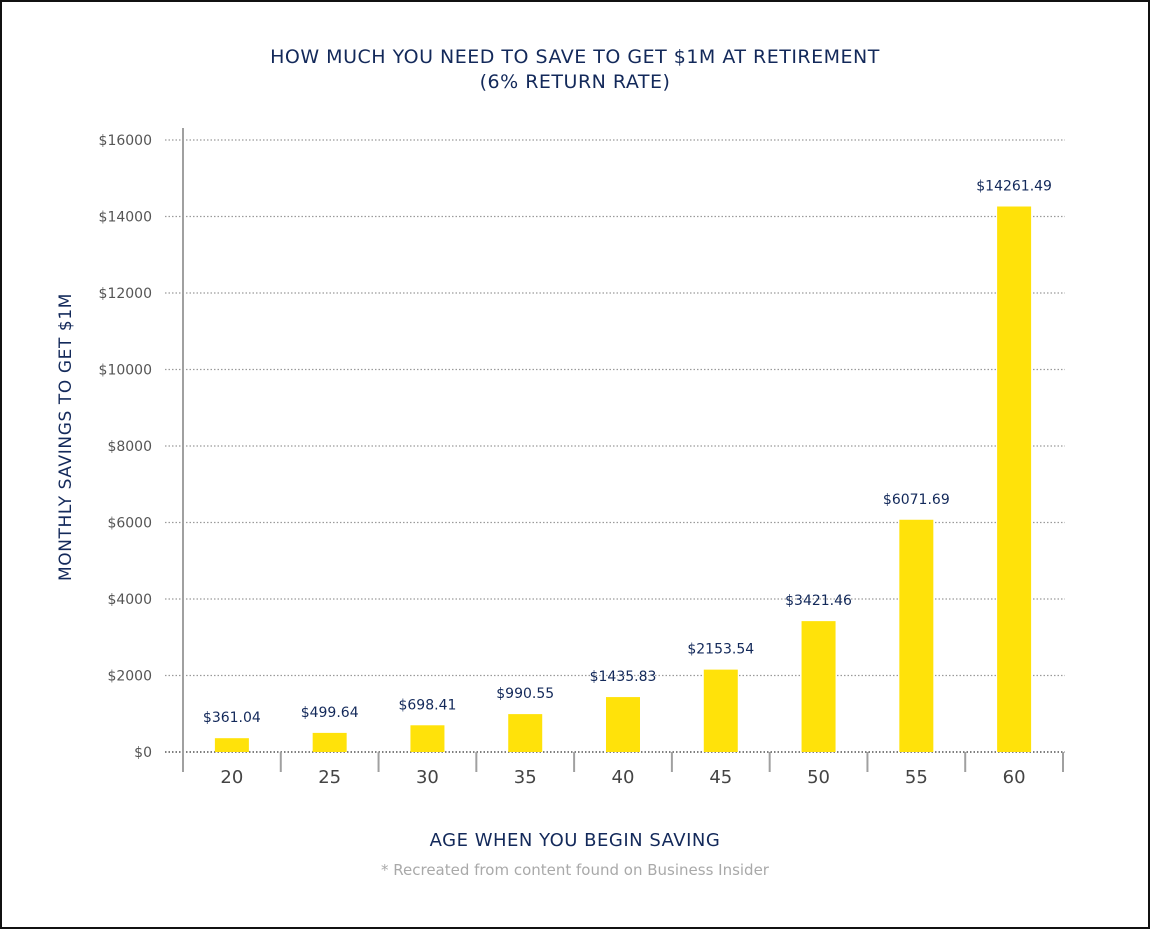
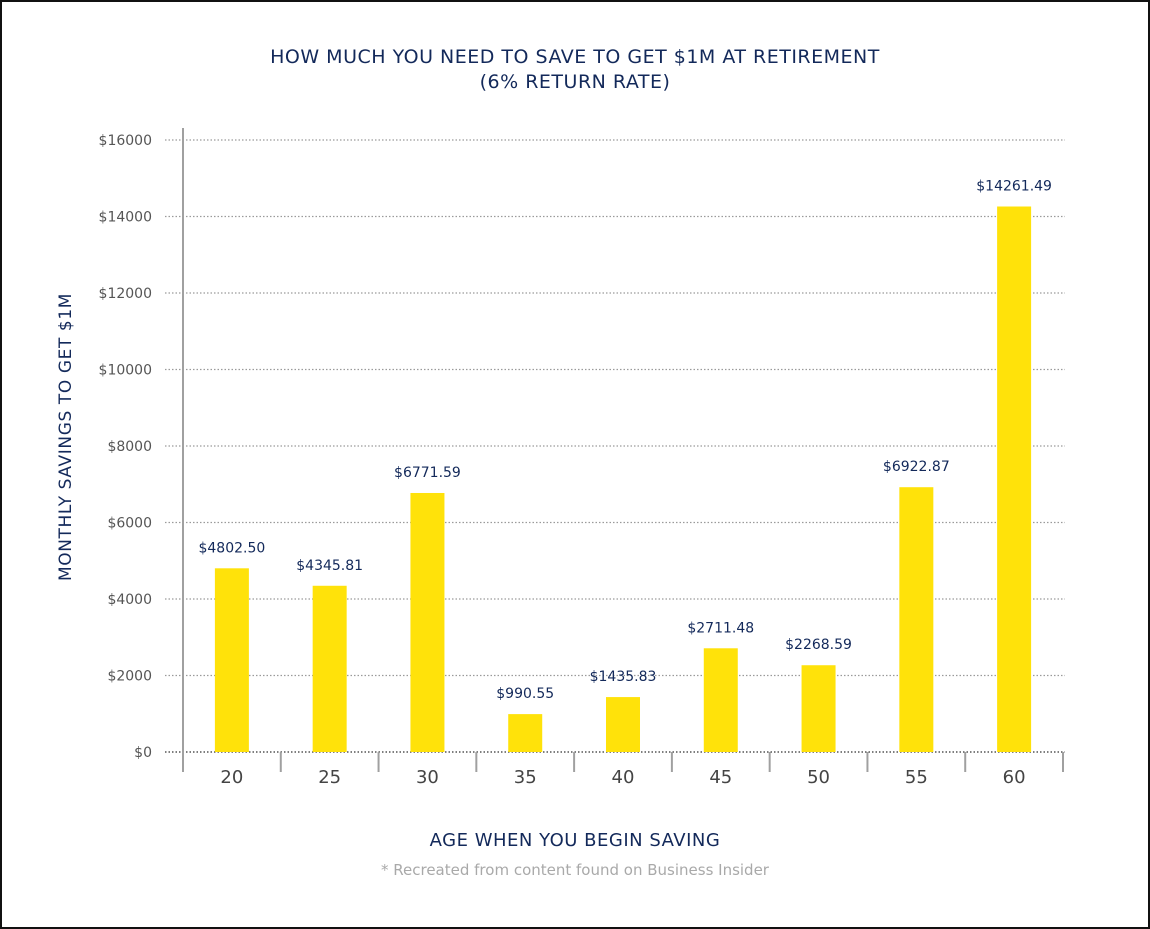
20: $361.04 -> $4802.50
25: $499.64 -> $4345.81
30: $698.41 -> $6771.59
45: $2153.54 -> $2711.48
50: $3421.46 -> $2268.59
55: $6071.69 -> $6922.87
